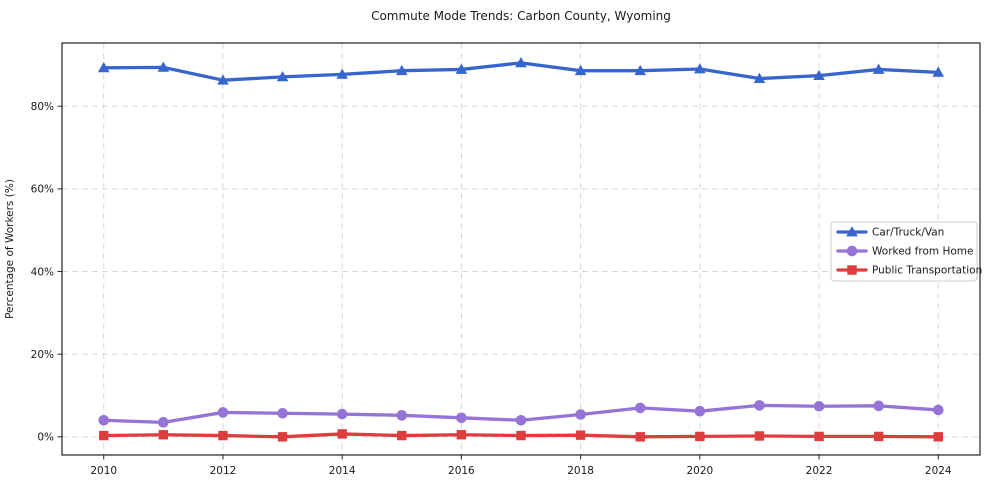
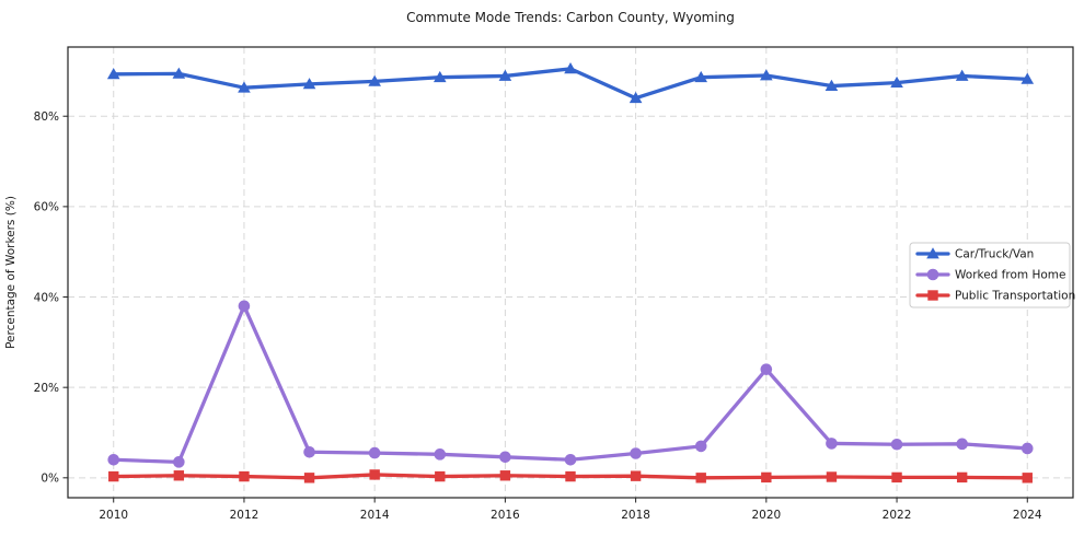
Worked from Home/2012: 6% -> 38%
Car/Truck/Van/2018: 89% -> 84%
Worked from Home/2020: 6% -> 24%
